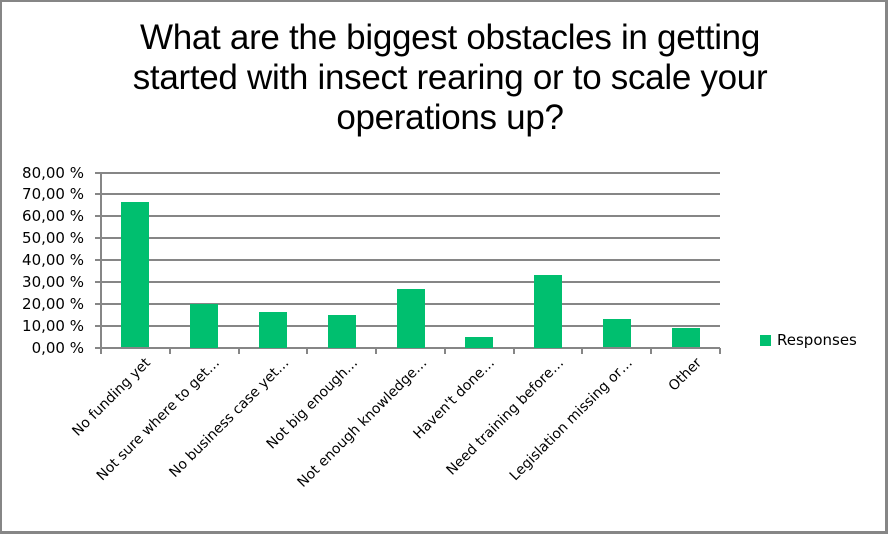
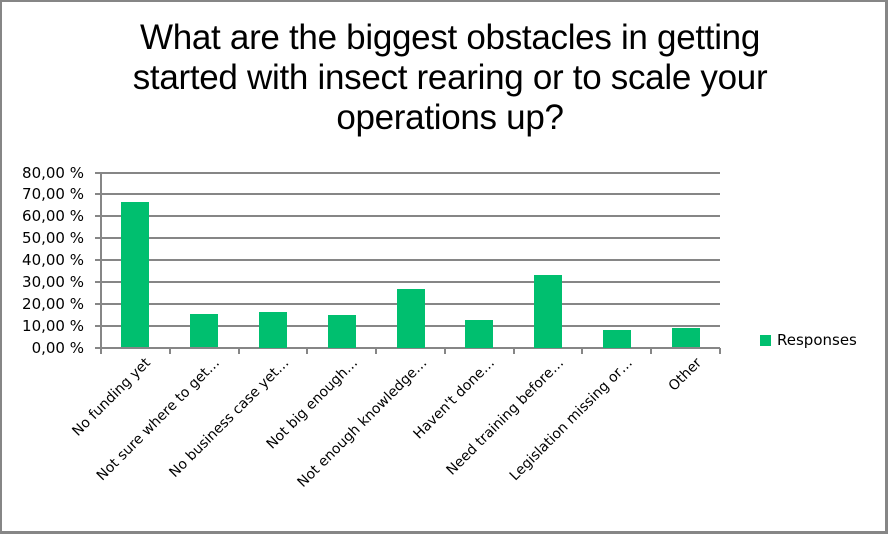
Not sure where to get…: 20% -> 15%
Haven't done…: 5% -> 13%
Legislation missing or…: 13% -> 8%
